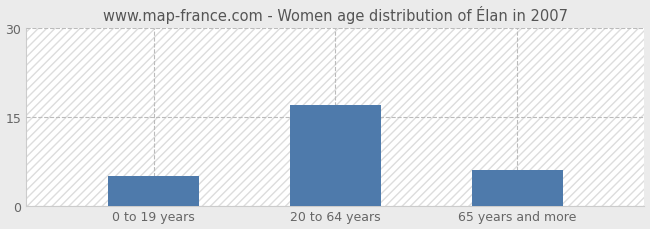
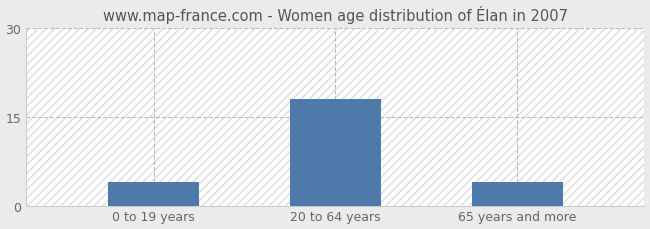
0 to 19 years: 5 -> 4
20 to 64 years: 17 -> 18
65 years and more: 6 -> 4
